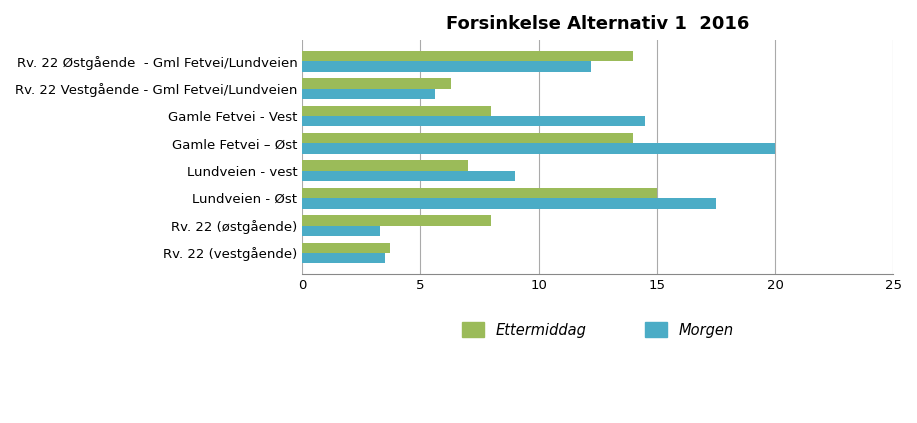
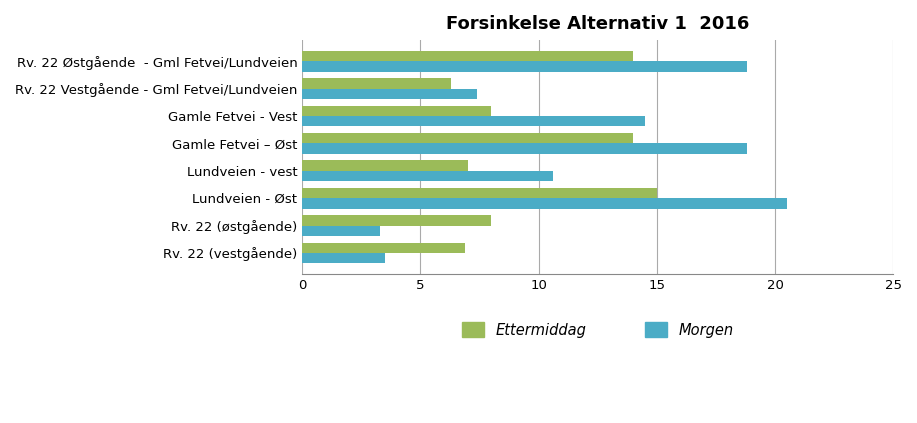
Morgen/Rv. 22 Østgående - Gml Fetvei/Lundveien: 12.2 -> 18.8
Morgen/Rv. 22 Vestgående - Gml Fetvei/Lundveien: 5.6 -> 7.4
Morgen/Gamle Fetvei – Øst: 20.0 -> 18.8
Morgen/Lundveien - vest: 9.0 -> 10.6
Morgen/Lundveien - Øst: 17.5 -> 20.5
Ettermiddag/Rv. 22 (vestgående): 3.7 -> 6.9
